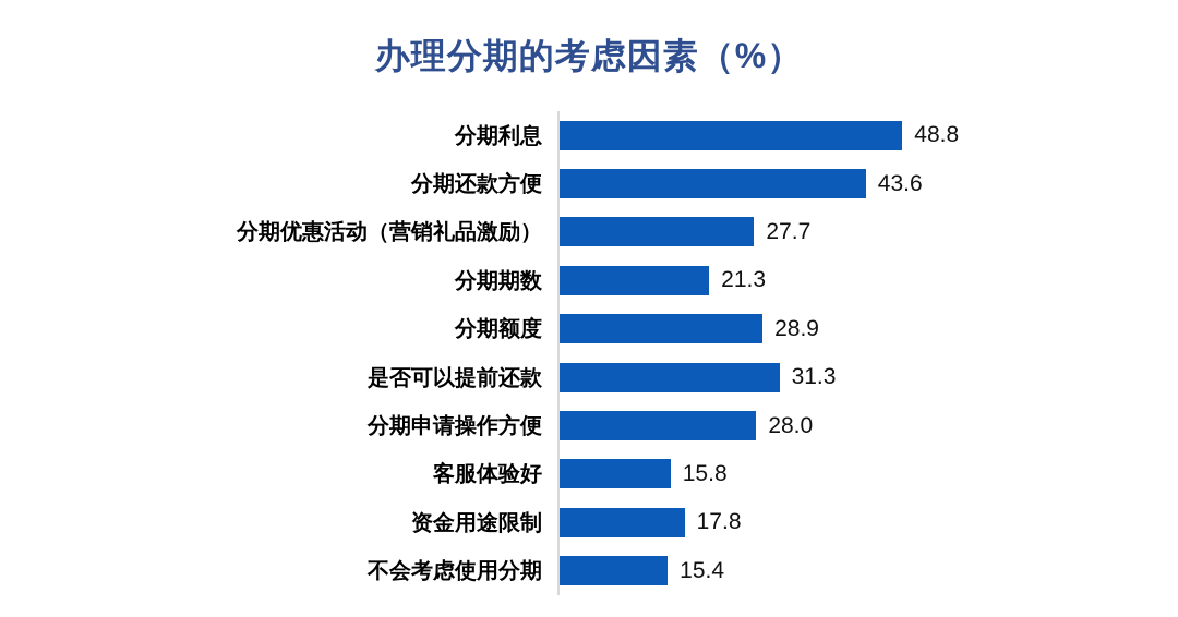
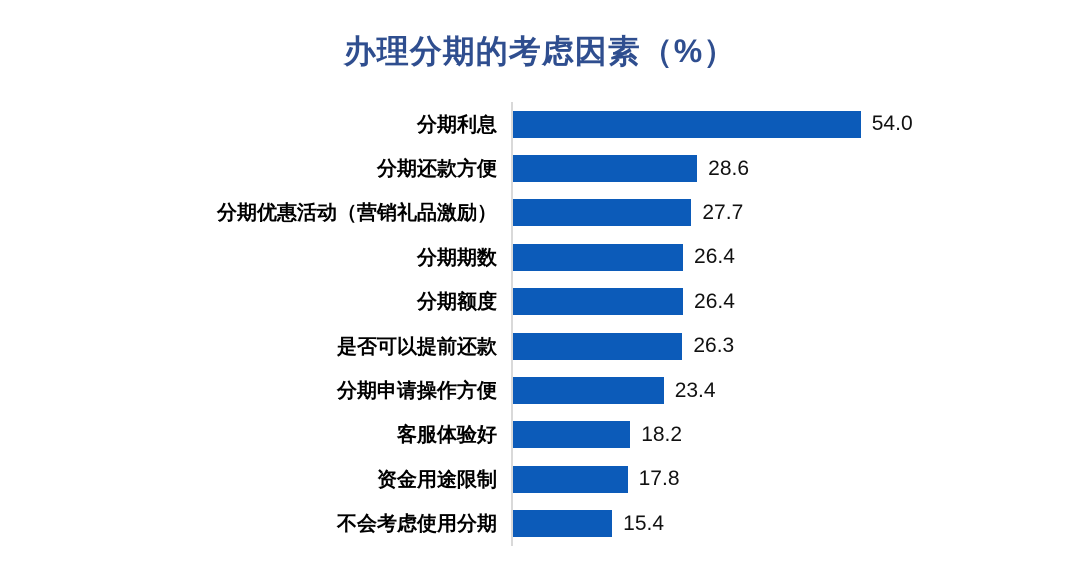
分期利息: 48.8 -> 54.0
分期还款方便: 43.6 -> 28.6
分期期数: 21.3 -> 26.4
分期额度: 28.9 -> 26.4
是否可以提前还款: 31.3 -> 26.3
分期申请操作方便: 28.0 -> 23.4
客服体验好: 15.8 -> 18.2
